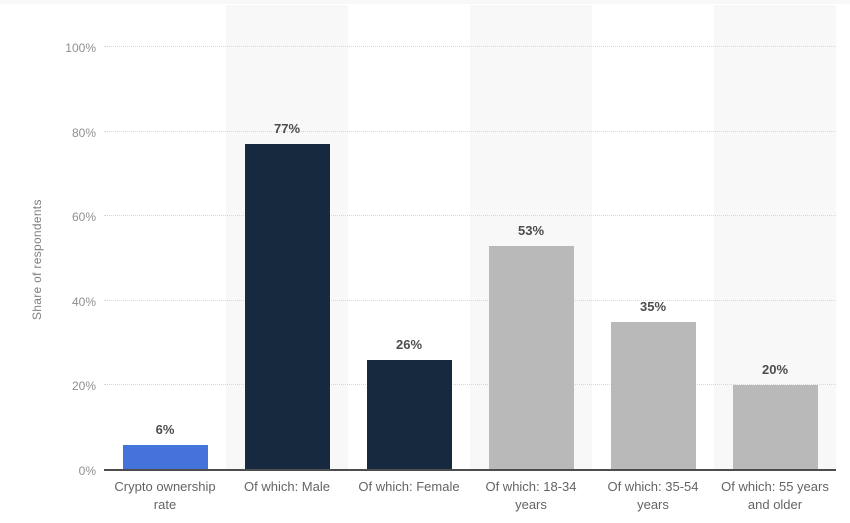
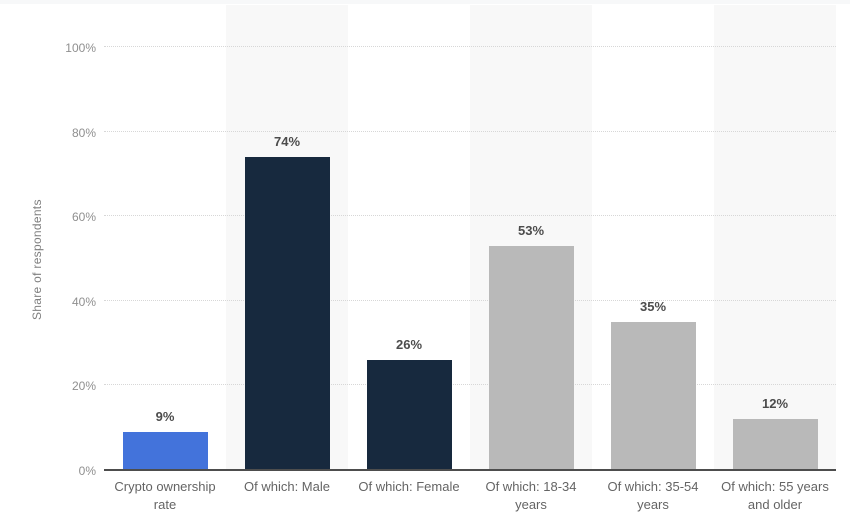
Crypto ownership rate: 6% -> 9%
Of which: Male: 77% -> 74%
Of which: 55 years and older: 20% -> 12%
